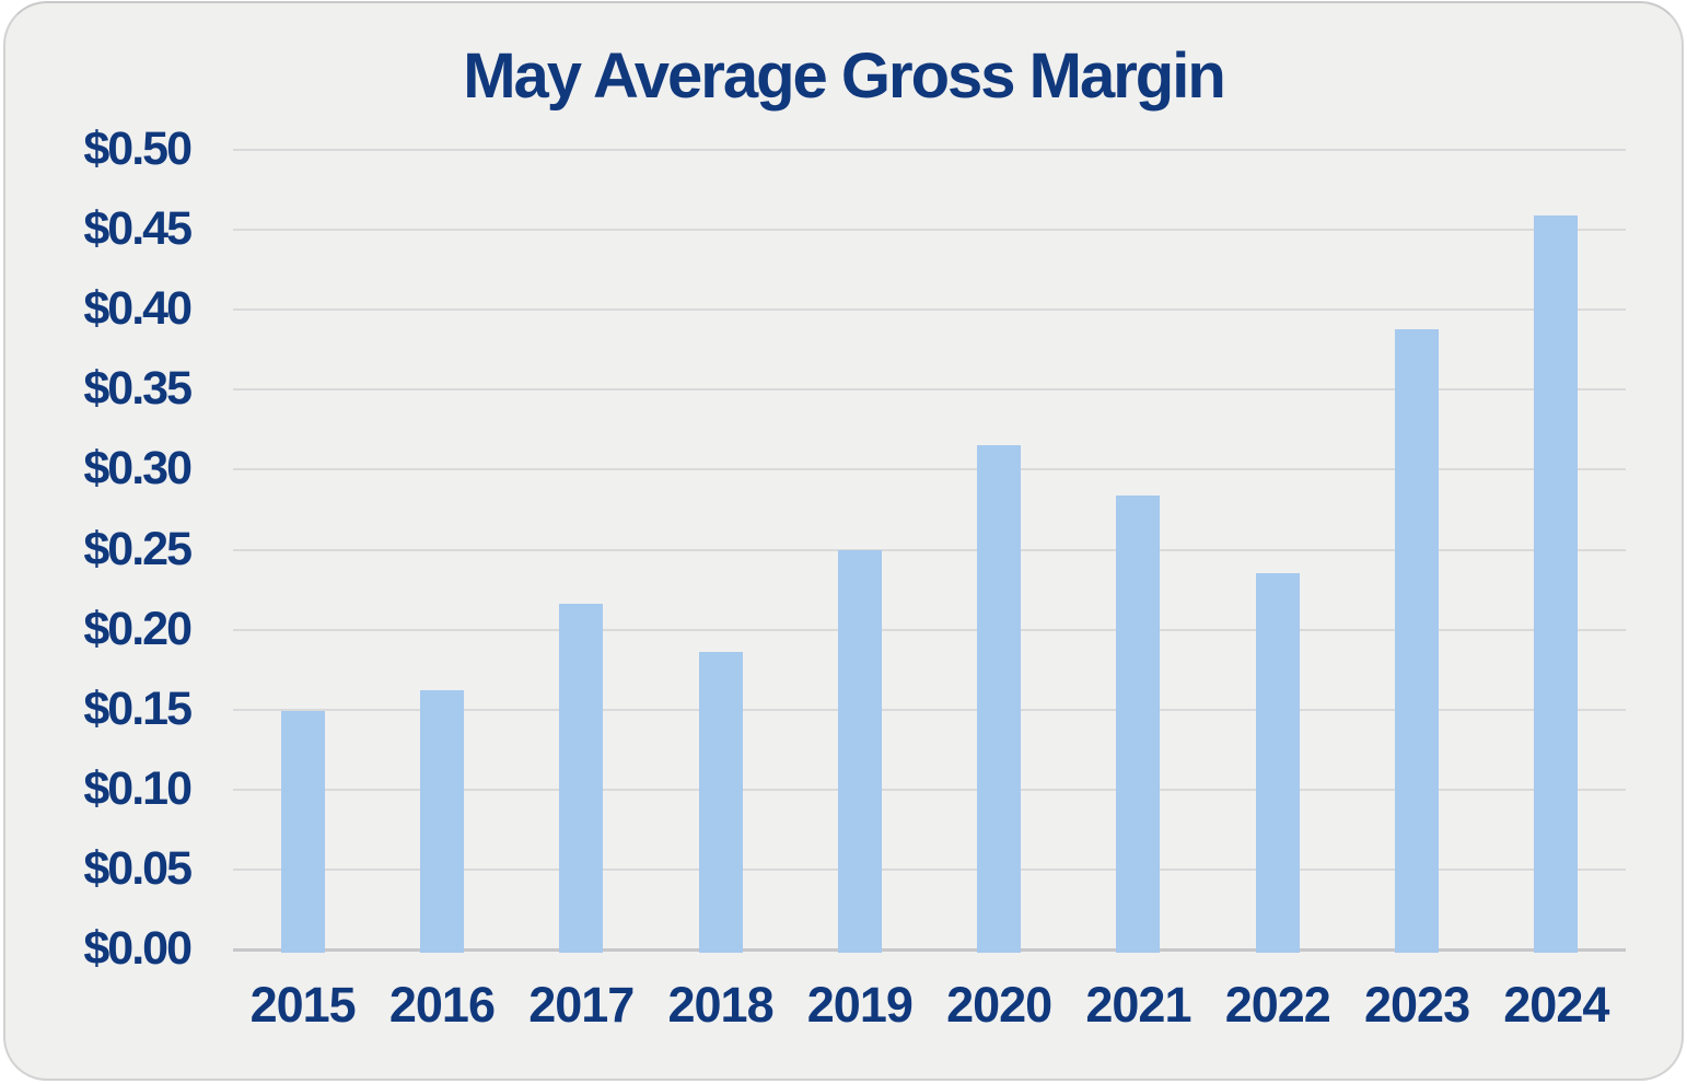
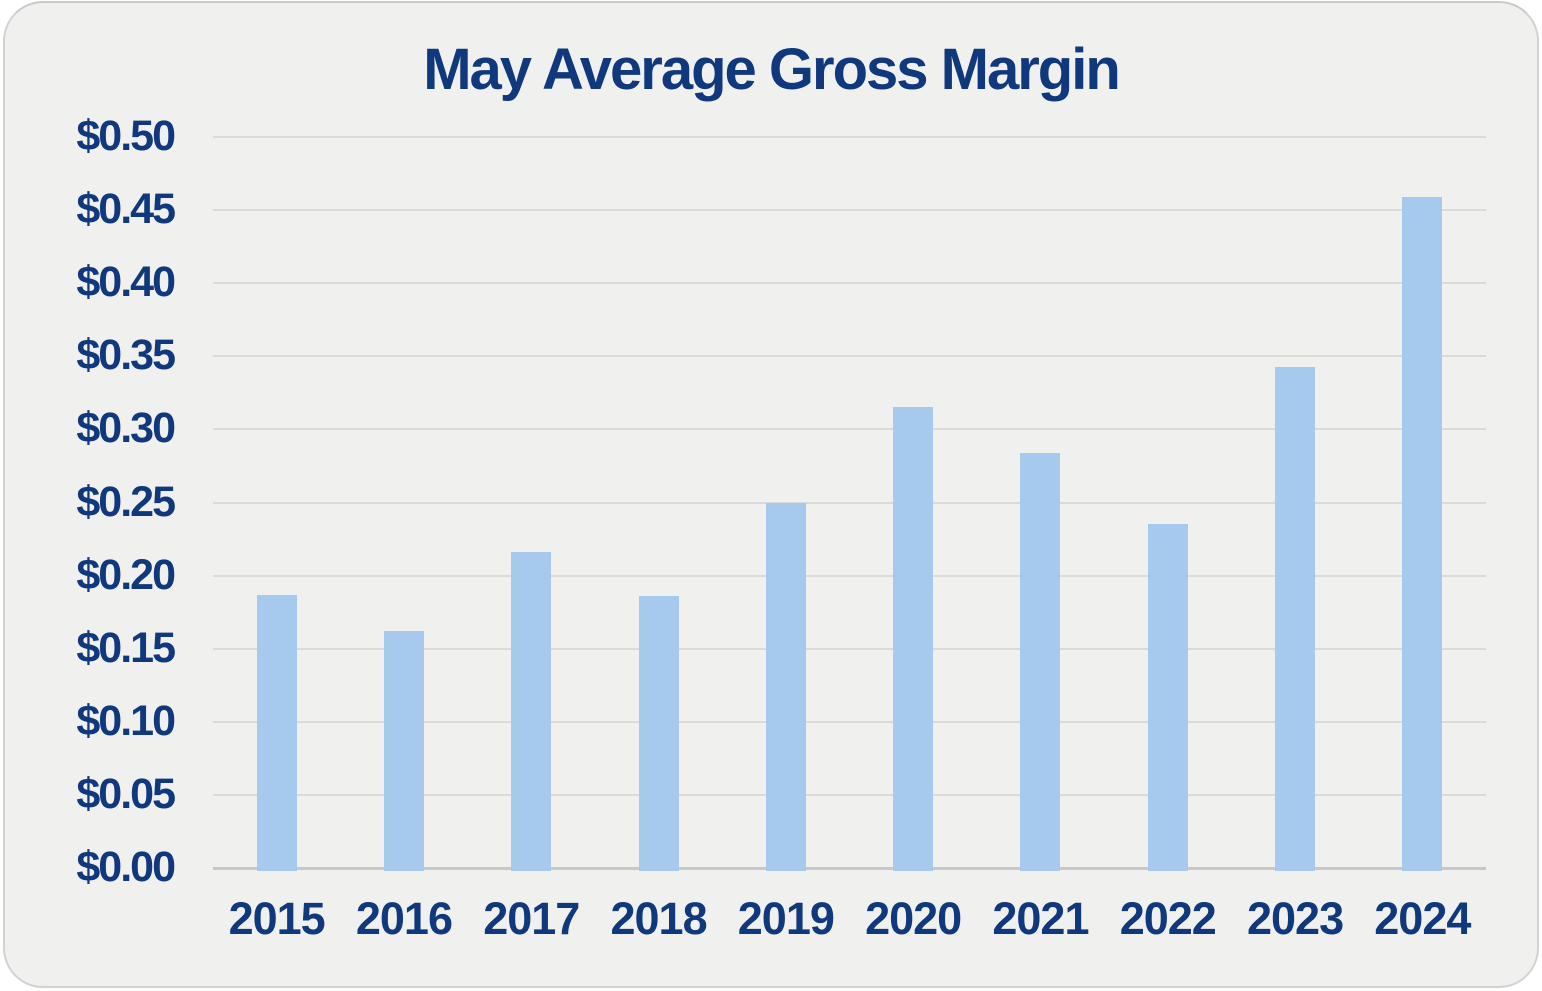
2015: $0.149 -> $0.187
2023: $0.388 -> $0.343
